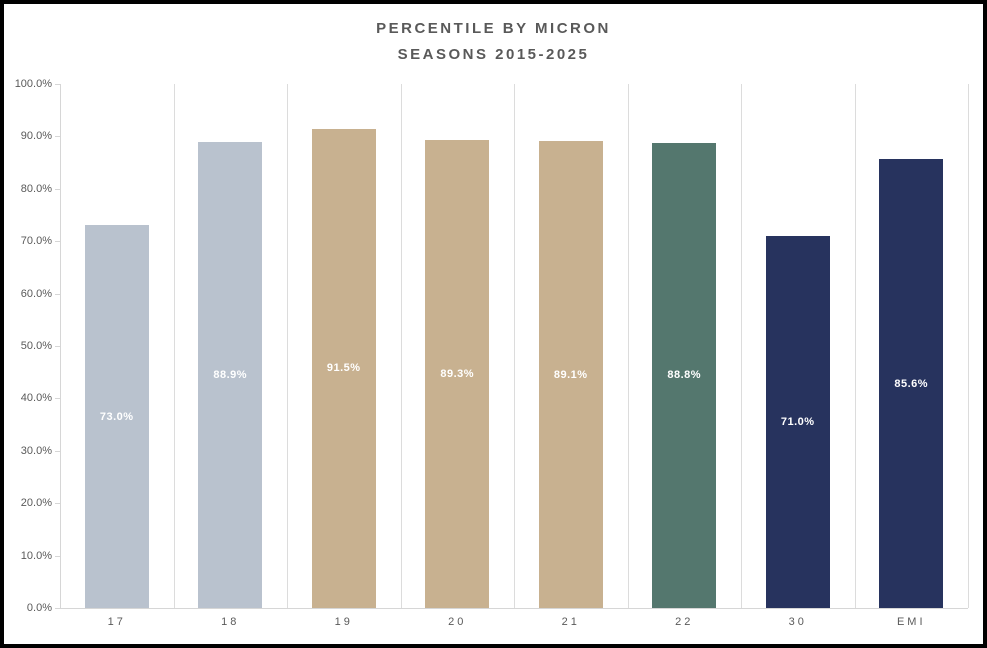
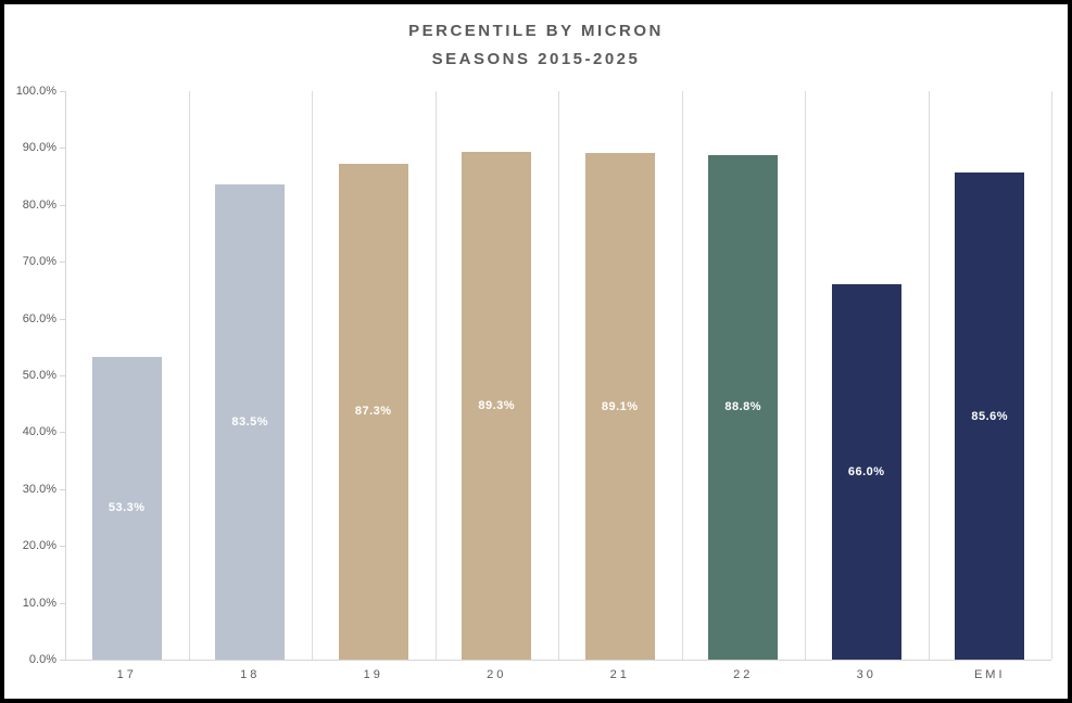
17: 73.0% -> 53.3%
18: 88.9% -> 83.5%
19: 91.5% -> 87.3%
30: 71.0% -> 66.0%
